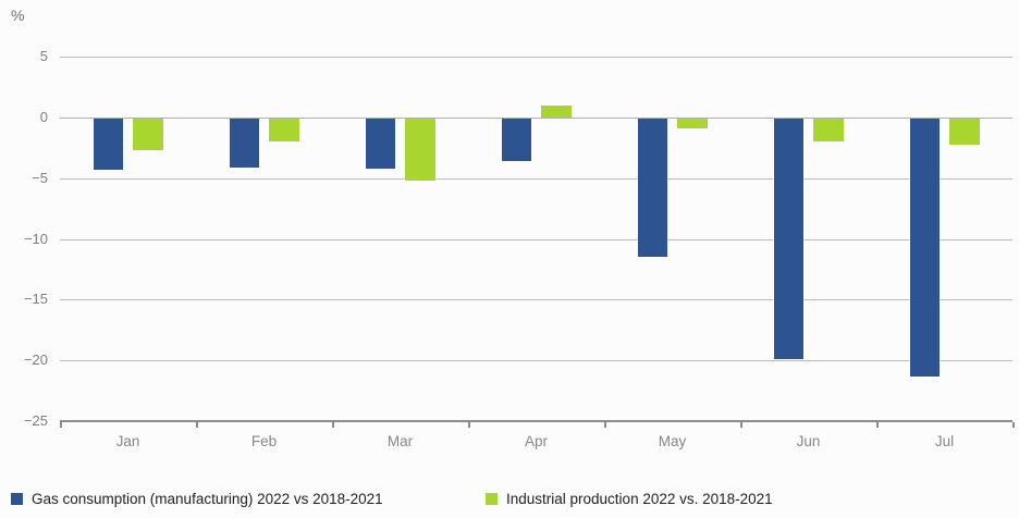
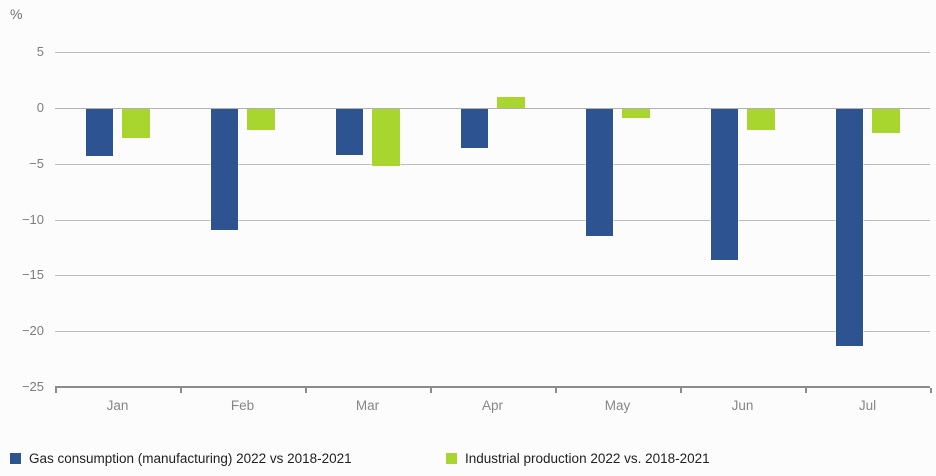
Gas consumption (manufacturing) 2022 vs 2018-2021/Feb: -4.1 -> -10.9
Gas consumption (manufacturing) 2022 vs 2018-2021/Jun: -19.9 -> -13.6
